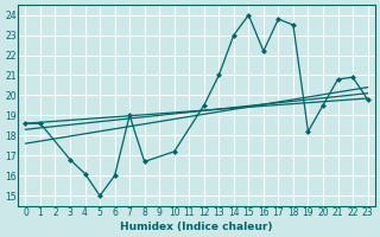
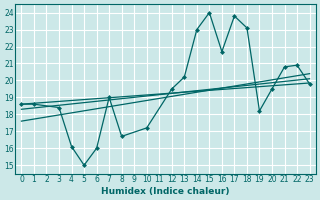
3: 16.8 -> 18.4
13: 21.0 -> 20.2
16: 22.2 -> 21.7
18: 23.5 -> 23.1
